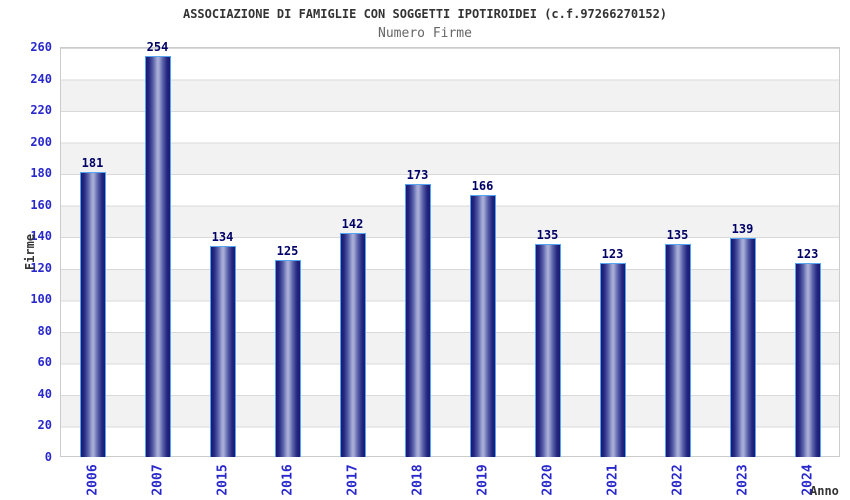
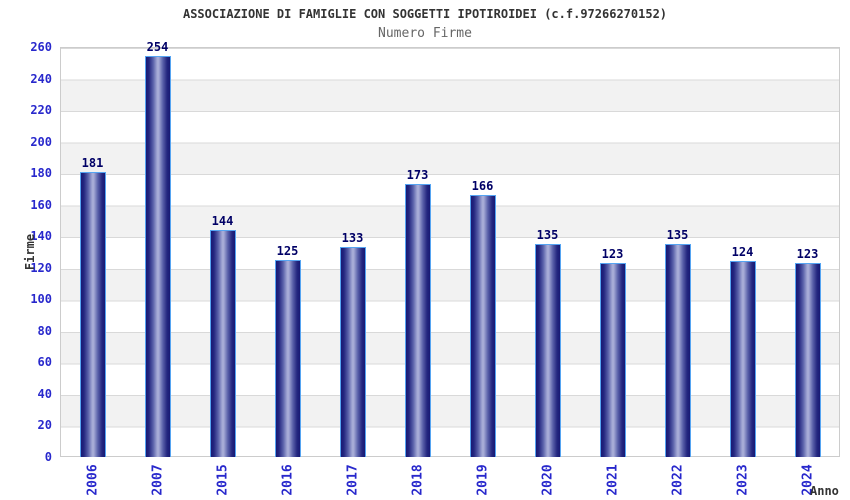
2015: 134 -> 144
2017: 142 -> 133
2023: 139 -> 124
